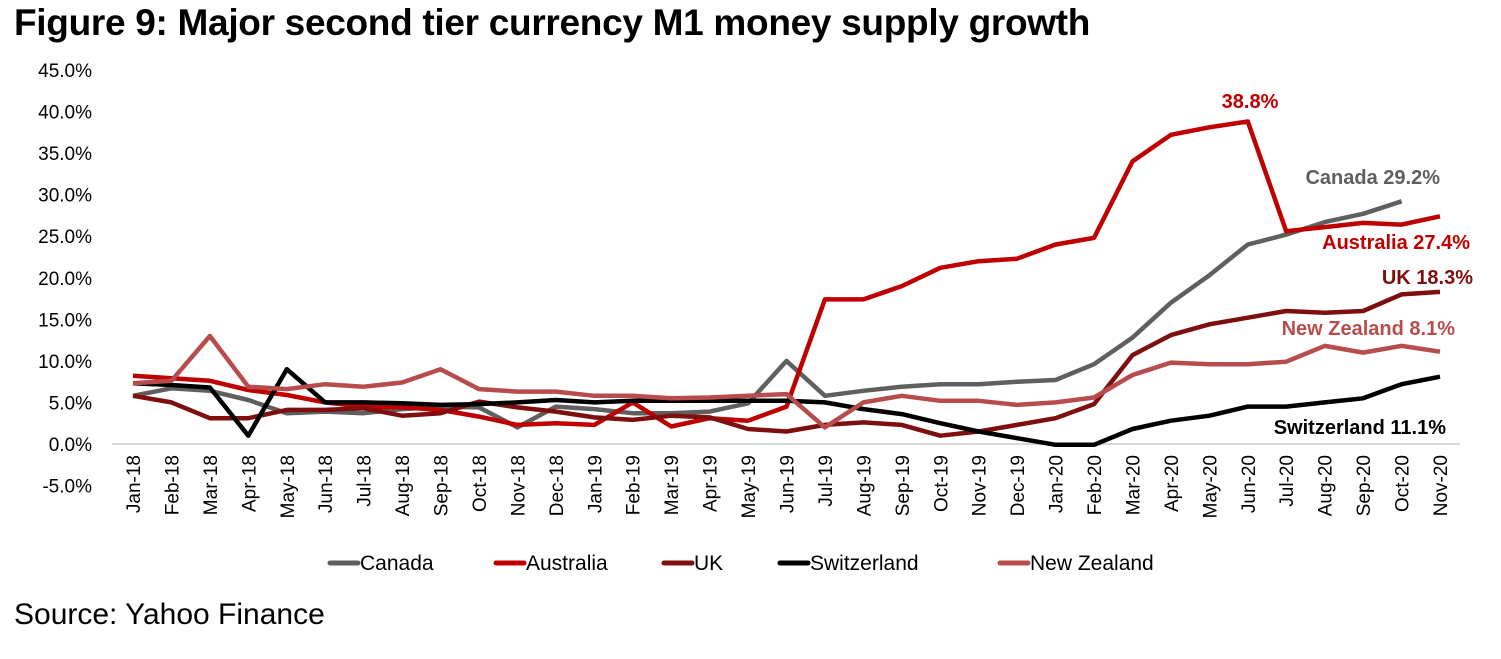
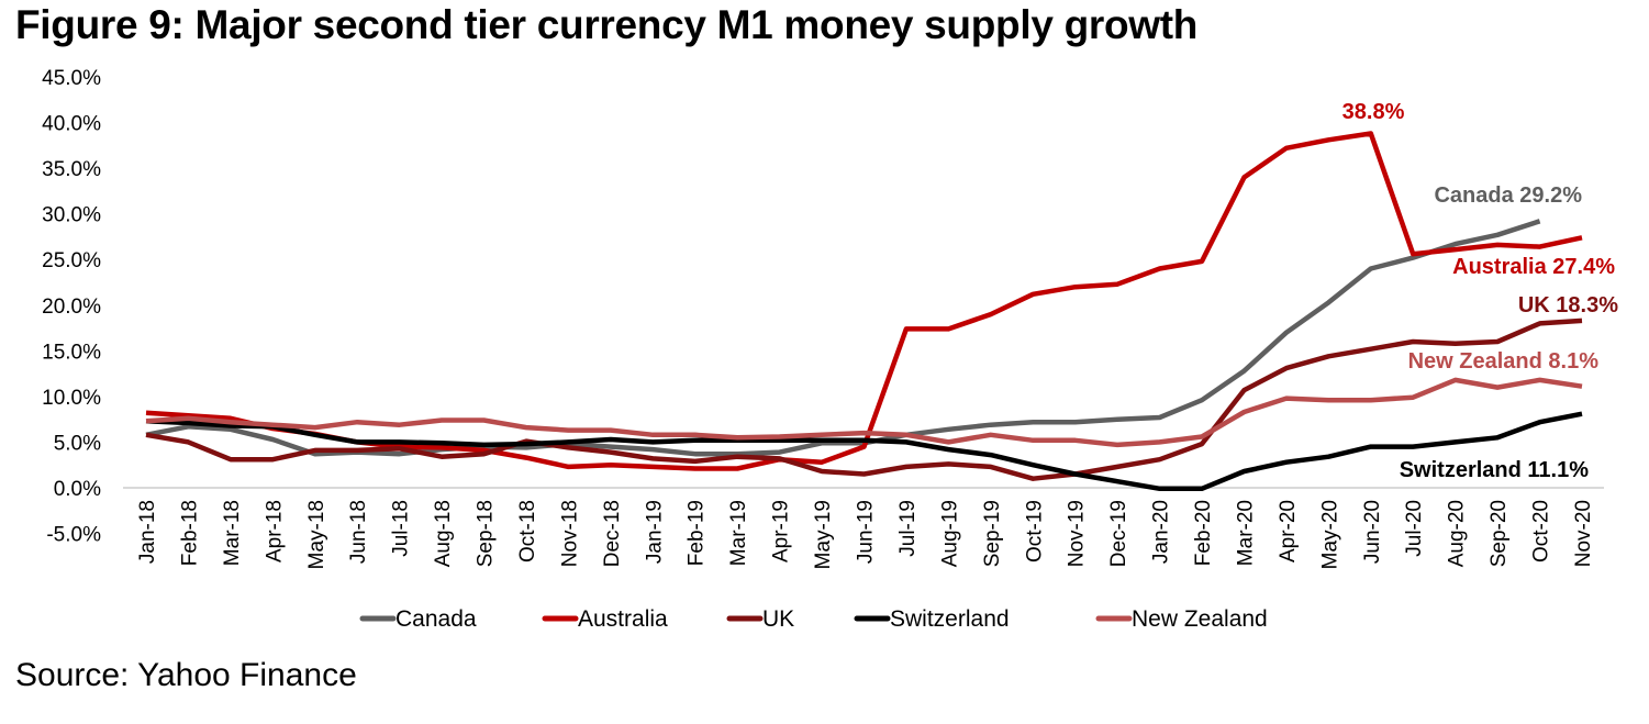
New Zealand/Mar-18: 13% -> 7%
Switzerland/Apr-18: 1% -> 7%
Switzerland/May-18: 9% -> 6%
New Zealand/Sep-18: 9% -> 7%
Canada/Nov-18: 2% -> 5%
Australia/Feb-19: 5% -> 2%
Canada/Jun-19: 10% -> 5%
New Zealand/Jul-19: 2% -> 6%
